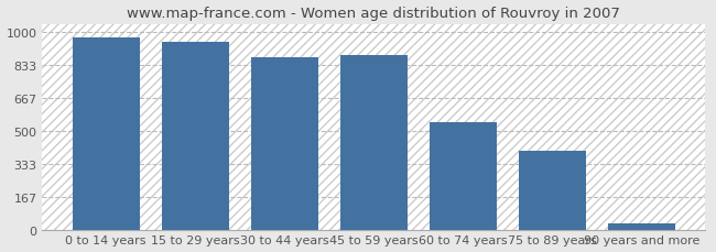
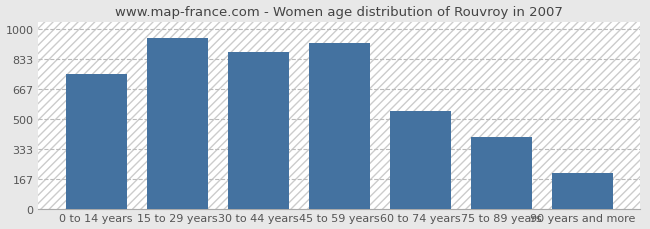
0 to 14 years: 970 -> 750
45 to 59 years: 880 -> 920
90 years and more: 30 -> 200
